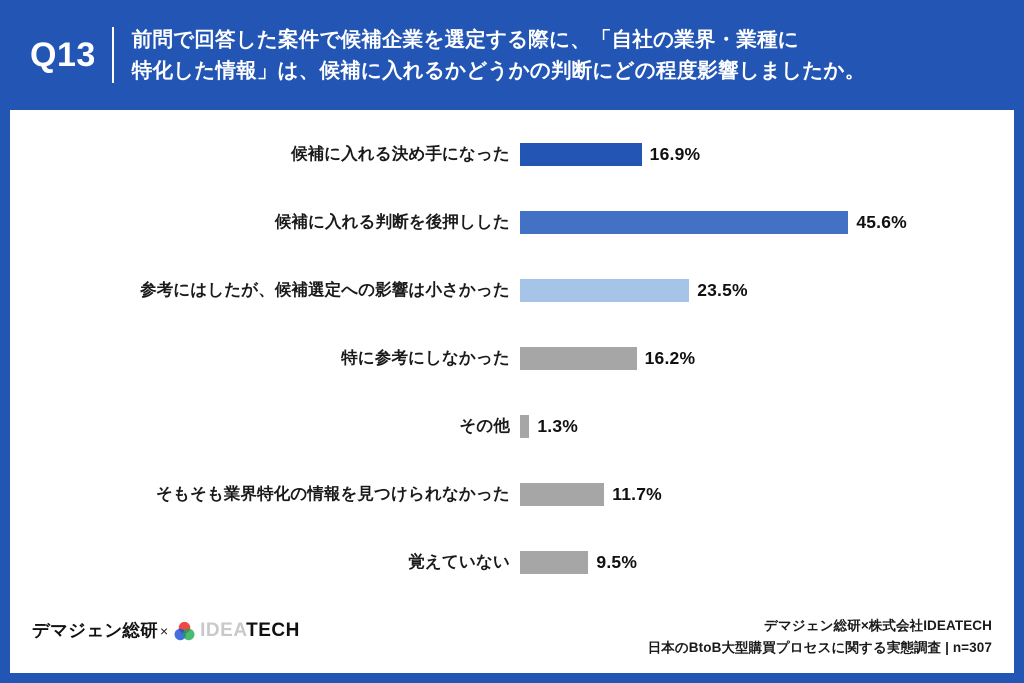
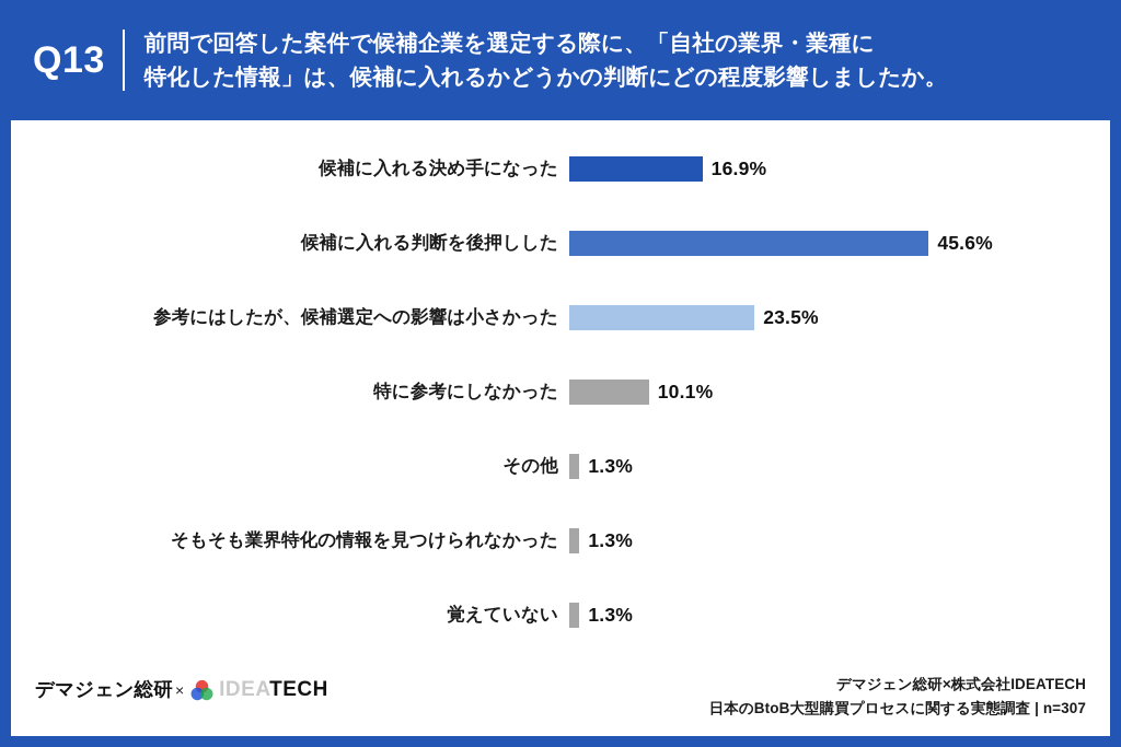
特に参考にしなかった: 16.2% -> 10.1%
そもそも業界特化の情報を見つけられなかった: 11.7% -> 1.3%
覚えていない: 9.5% -> 1.3%
